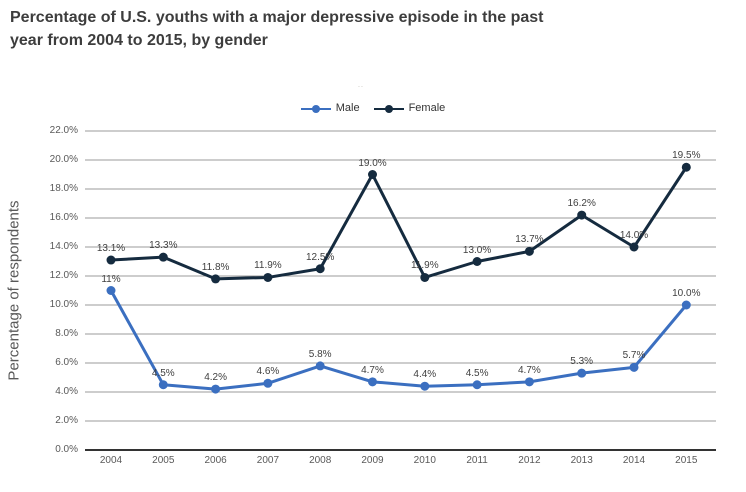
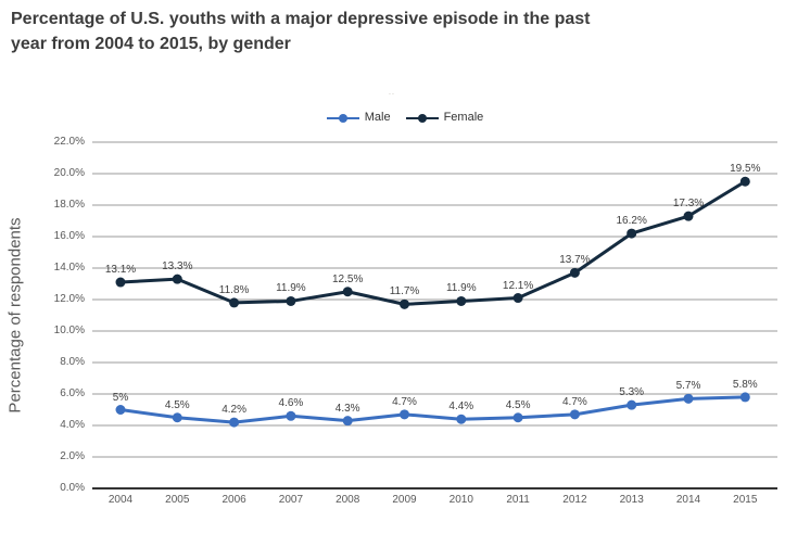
Male/2004: 11% -> 5%
Male/2008: 5.8% -> 4.3%
Female/2009: 19.0% -> 11.7%
Female/2011: 13.0% -> 12.1%
Female/2014: 14.0% -> 17.3%
Male/2015: 10.0% -> 5.8%
